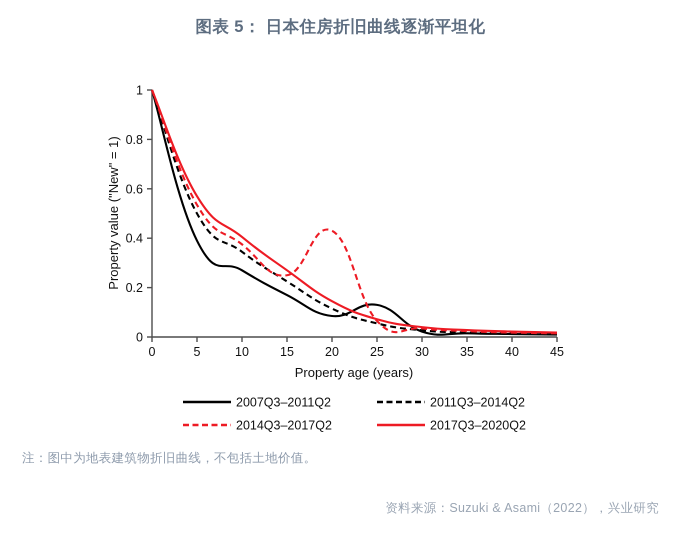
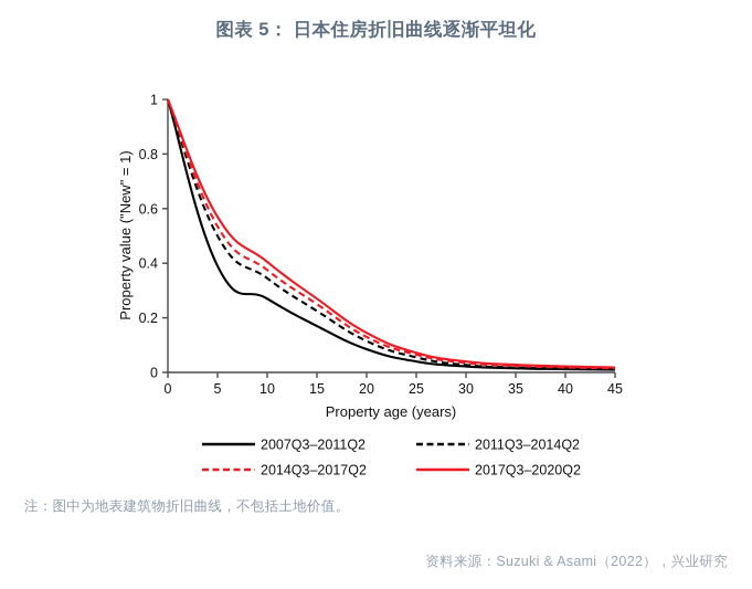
2014Q3–2017Q2/20: 0.43 -> 0.13
2007Q3–2011Q2/25: 0.13 -> 0.04
